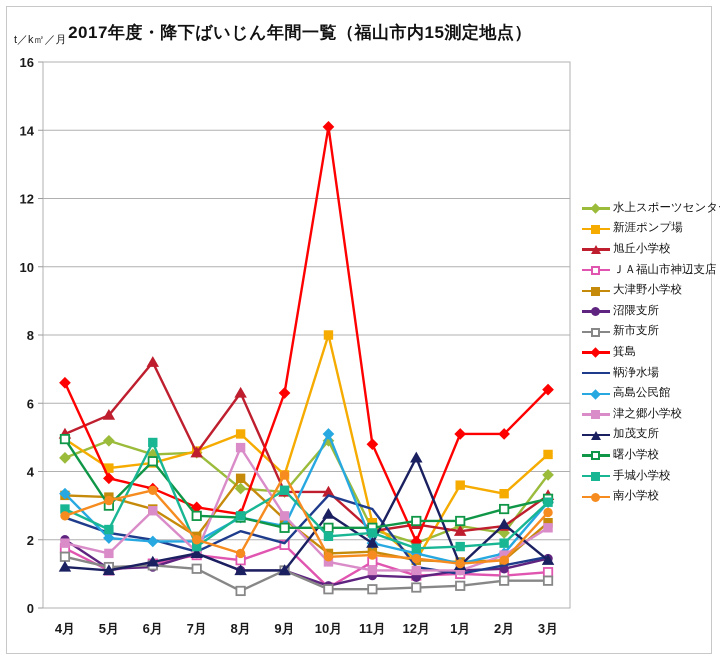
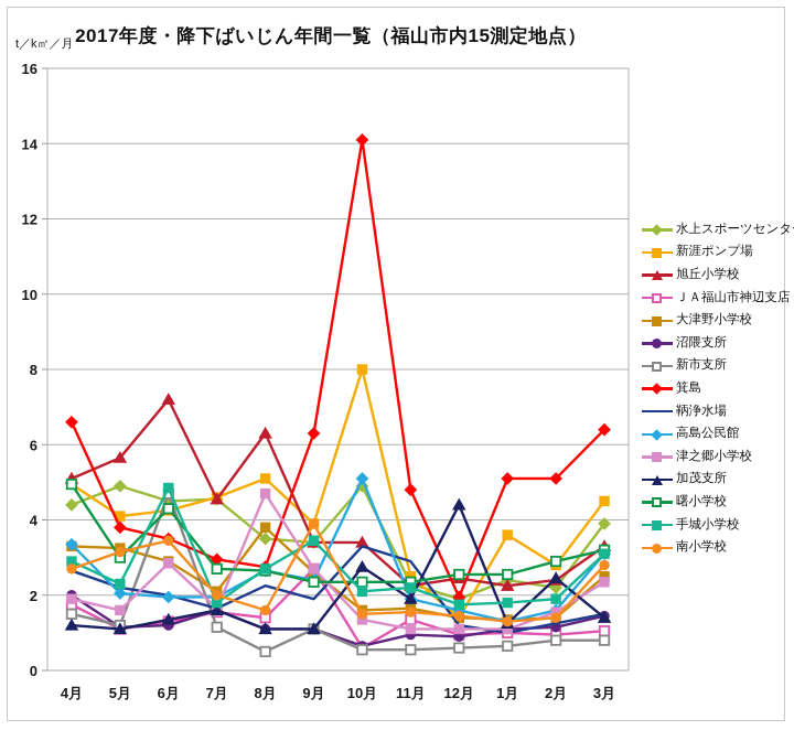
新市支所/6月: 1.2 -> 4.7
ＪＡ福山市神辺支店/9月: 1.9 -> 2.7
新涯ポンプ場/2月: 3.4 -> 2.8
